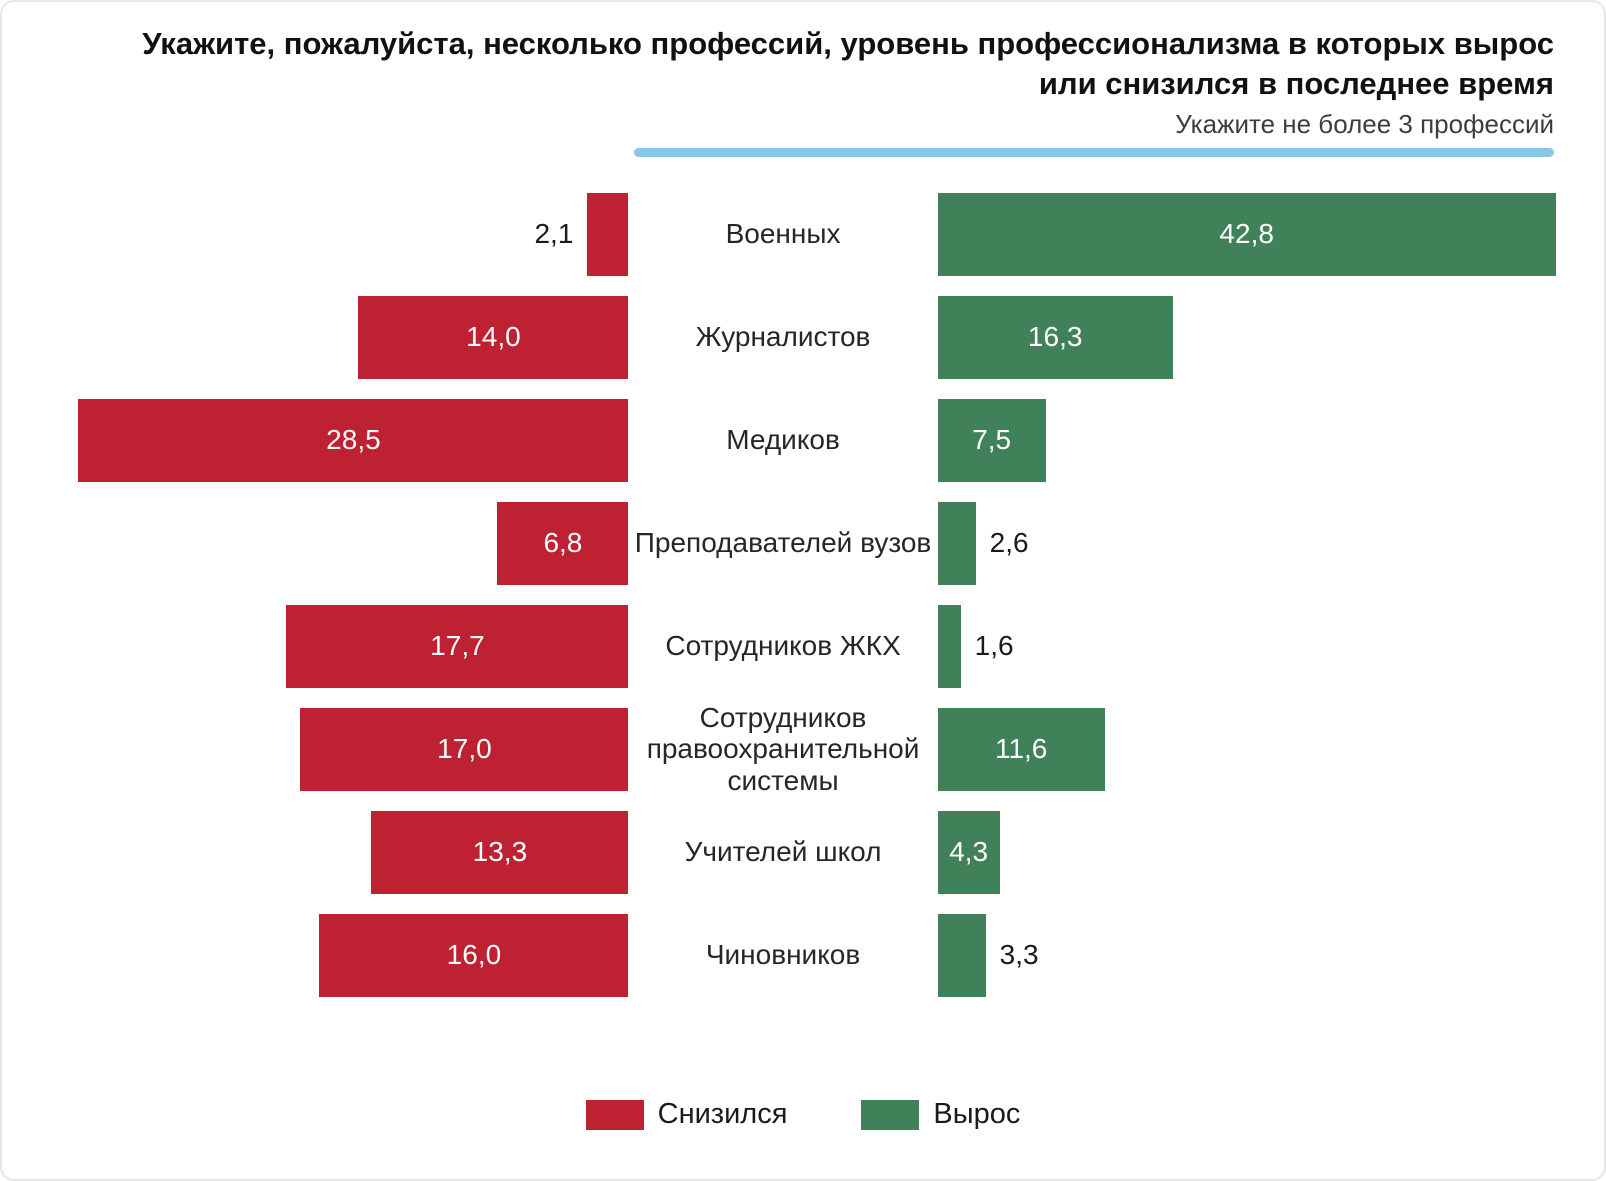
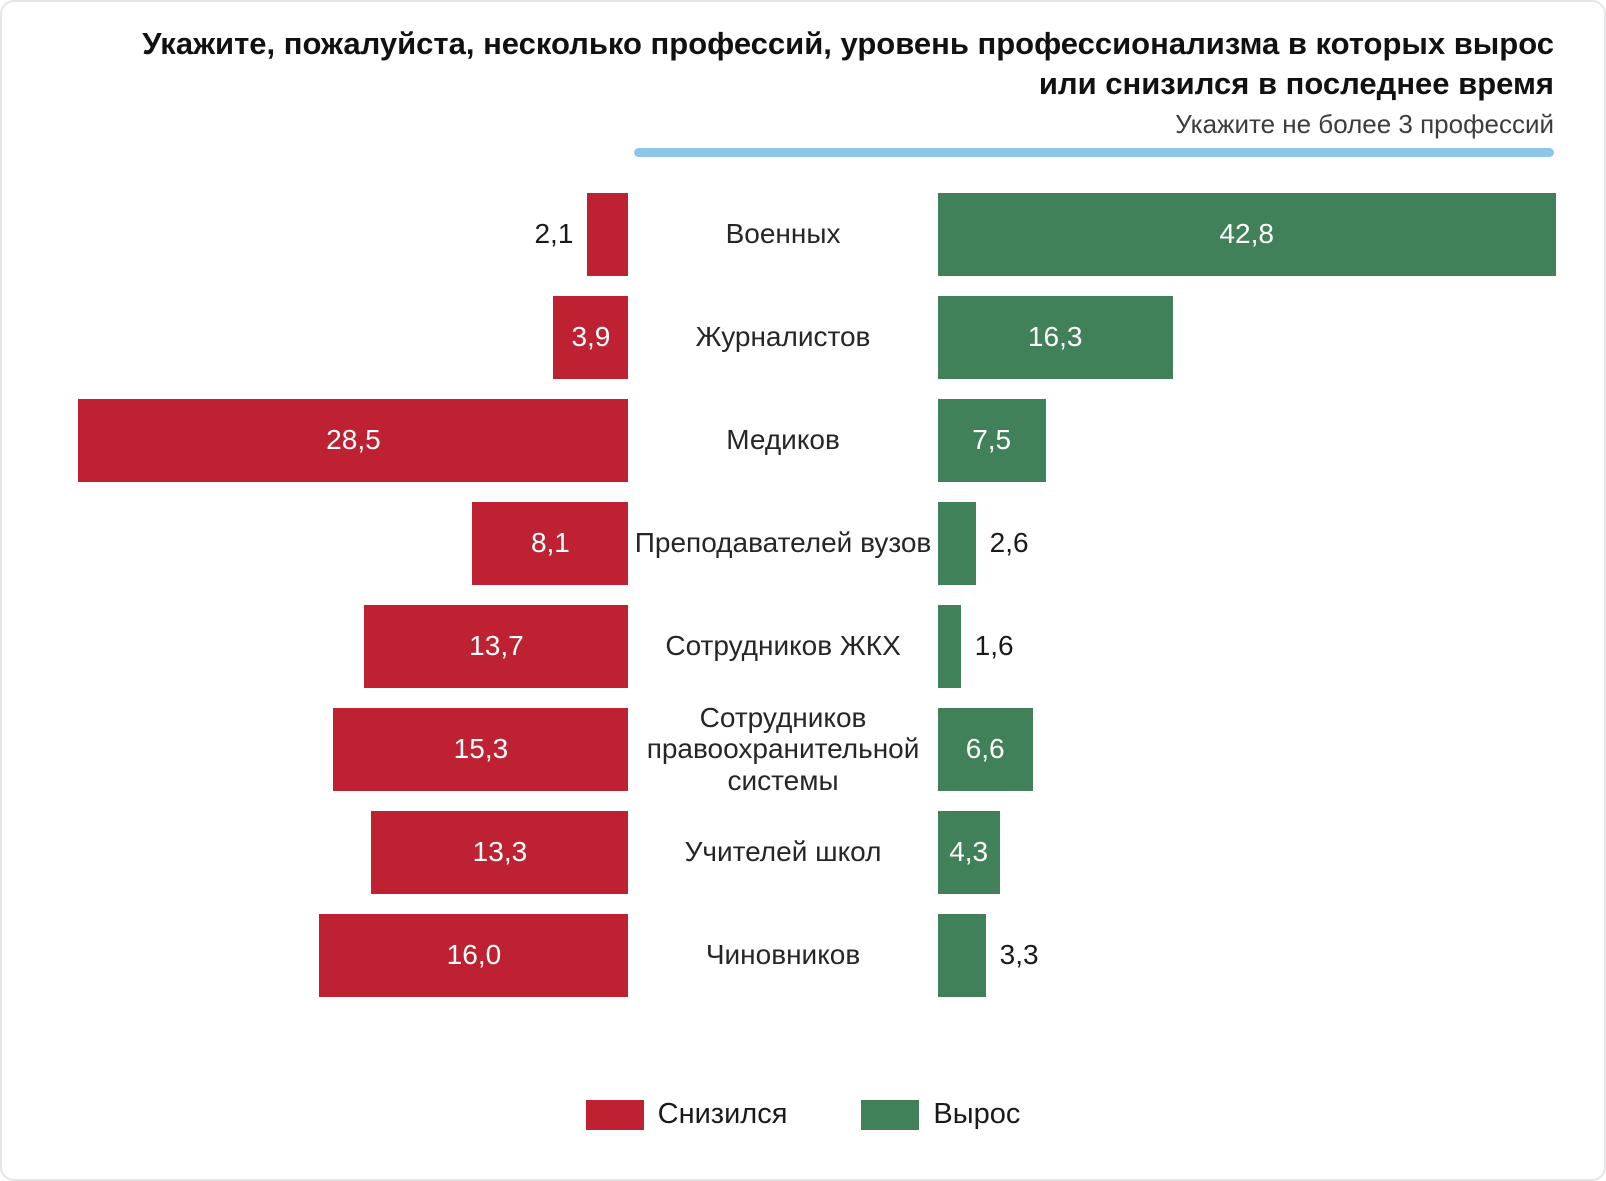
Снизился/Журналистов: 14,0 -> 3,9
Снизился/Преподавателей вузов: 6,8 -> 8,1
Снизился/Сотрудников ЖКХ: 17,7 -> 13,7
Снизился/Сотрудников правоохранительной системы: 17,0 -> 15,3
Вырос/Сотрудников правоохранительной системы: 11,6 -> 6,6
